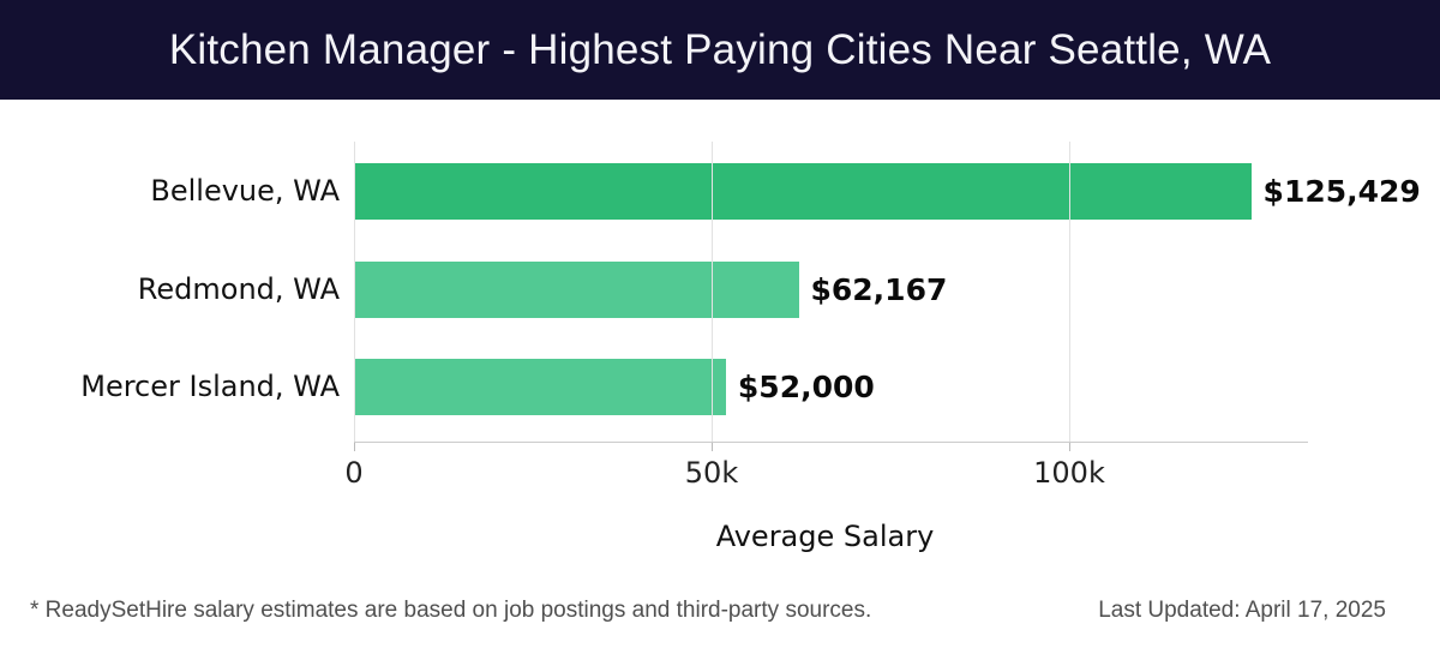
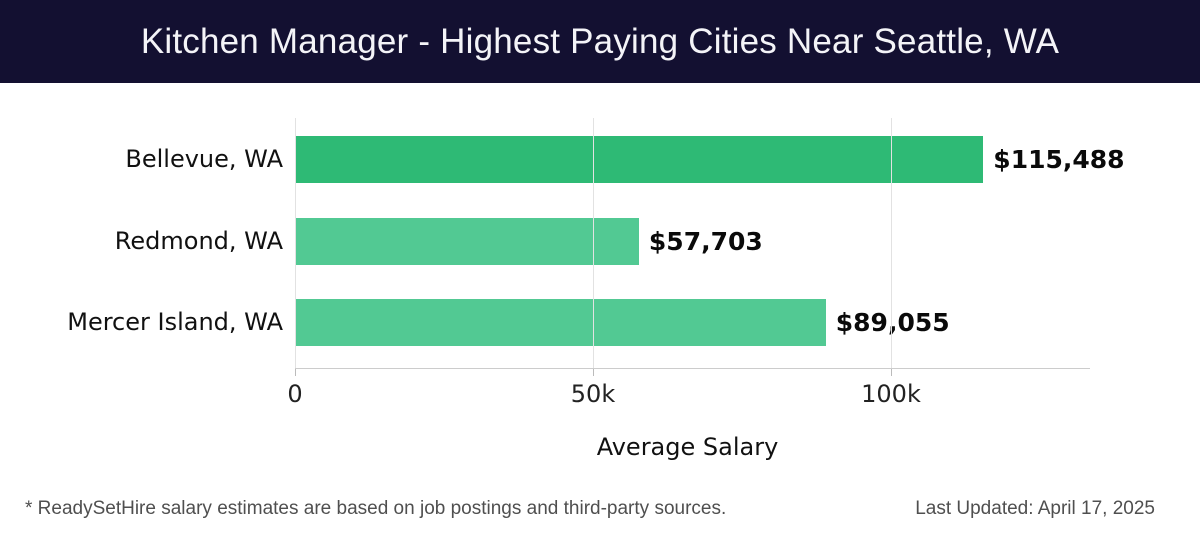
Bellevue, WA: $125,429 -> $115,488
Redmond, WA: $62,167 -> $57,703
Mercer Island, WA: $52,000 -> $89,055
